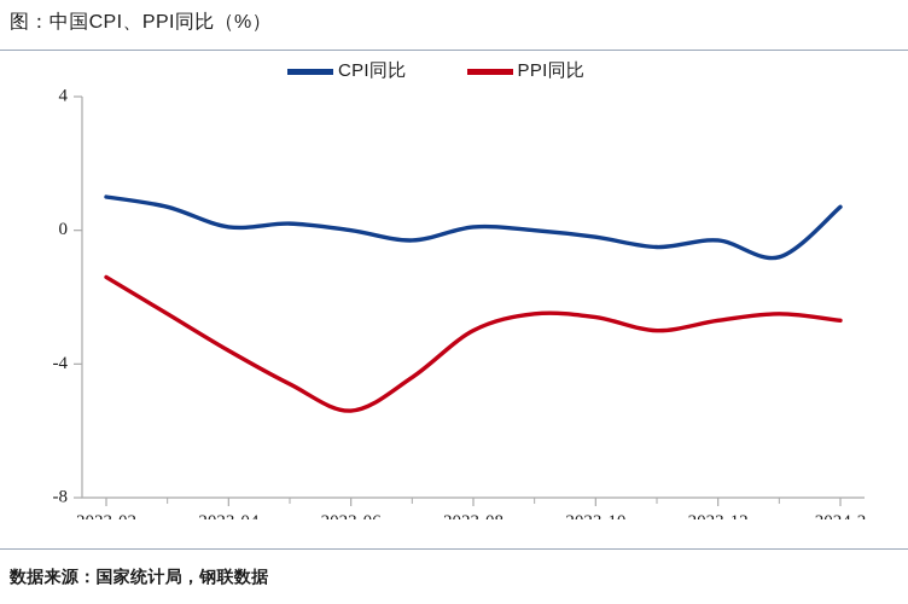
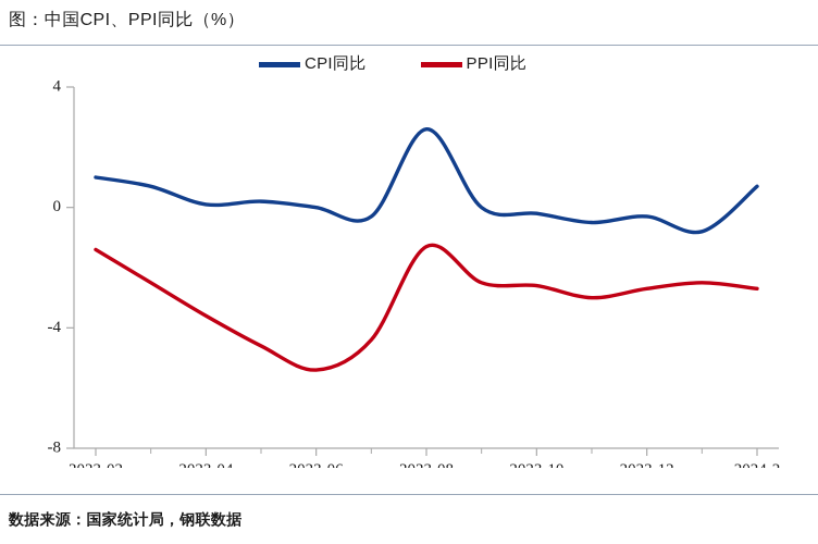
CPI同比/2023-08: 0.1 -> 2.6
PPI同比/2023-08: -3.0 -> -1.3
